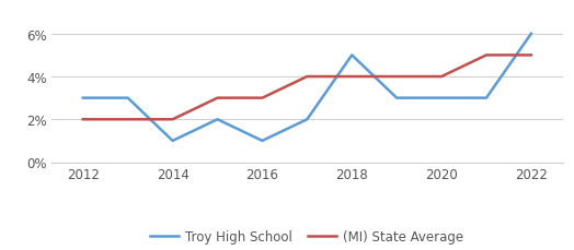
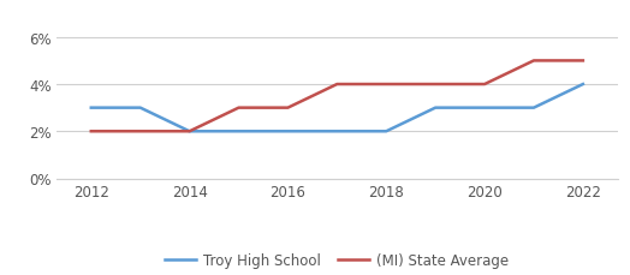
Troy High School/2014: 1% -> 2%
Troy High School/2016: 1% -> 2%
Troy High School/2018: 5% -> 2%
Troy High School/2022: 6% -> 4%
